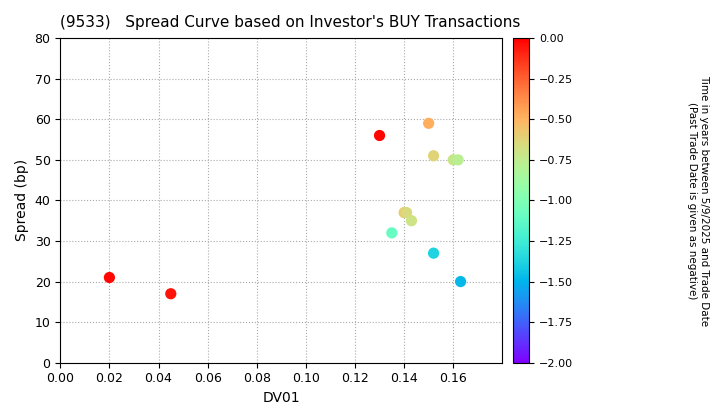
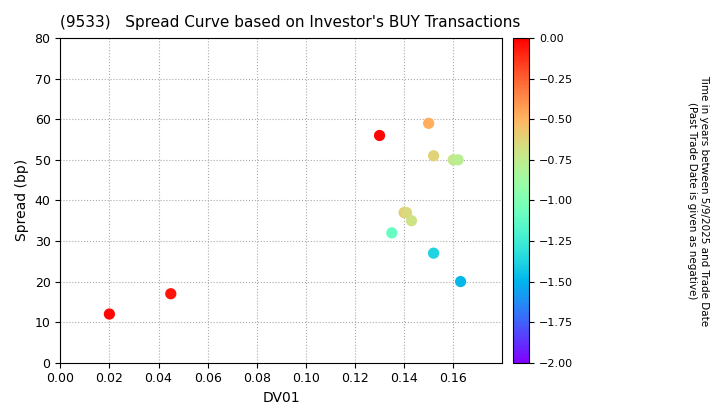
0.02: 21 -> 12
